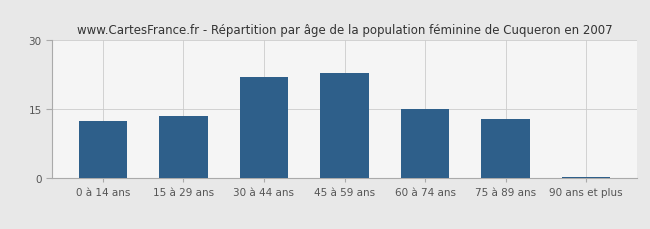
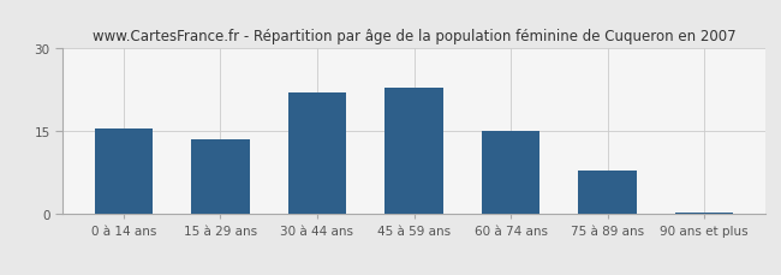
0 à 14 ans: 12.5 -> 15.5
75 à 89 ans: 13.0 -> 8.0
